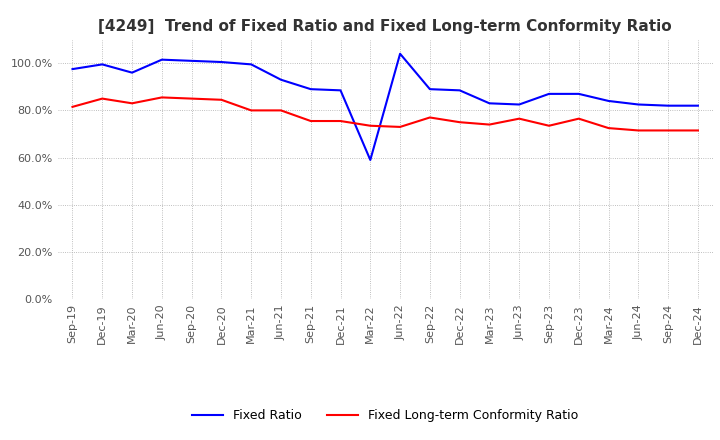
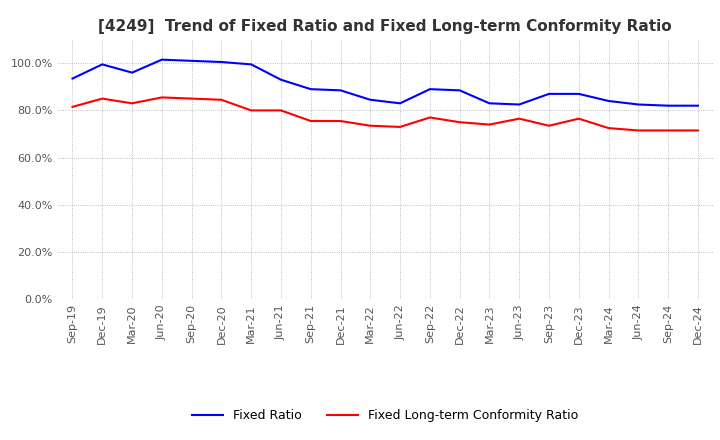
Fixed Ratio/Sep-19: 97.5% -> 93.5%
Fixed Ratio/Mar-22: 59.0% -> 84.5%
Fixed Ratio/Jun-22: 104.0% -> 83.0%
